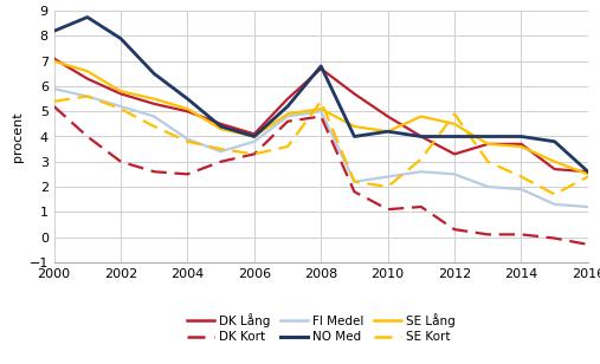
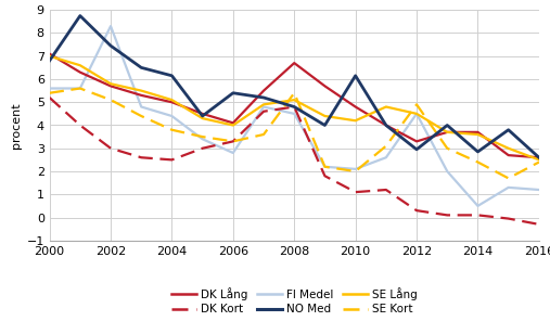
FI Medel/2000: 5.9 -> 5.6
NO Med/2000: 8.20 -> 6.80
FI Medel/2002: 5.2 -> 8.3
NO Med/2002: 7.90 -> 7.45
FI Medel/2004: 3.9 -> 4.4
NO Med/2004: 5.50 -> 6.15
FI Medel/2006: 3.8 -> 2.8
NO Med/2006: 4.00 -> 5.40
FI Medel/2008: 5.0 -> 4.5
NO Med/2008: 6.80 -> 4.80
FI Medel/2010: 2.4 -> 2.1
NO Med/2010: 4.20 -> 6.15
FI Medel/2012: 2.5 -> 4.5
NO Med/2012: 4.00 -> 2.95
FI Medel/2014: 1.9 -> 0.5
NO Med/2014: 4.00 -> 2.85
